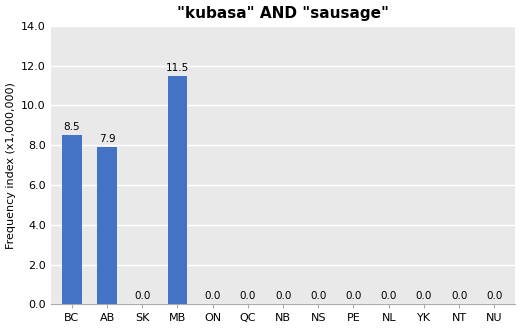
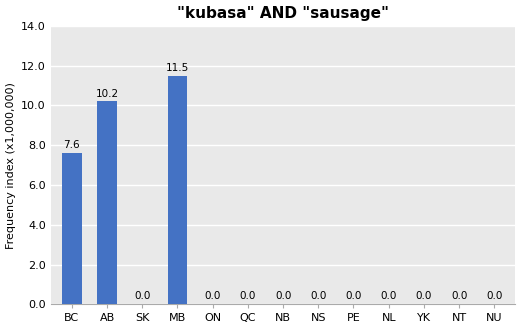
BC: 8.5 -> 7.6
AB: 7.9 -> 10.2
